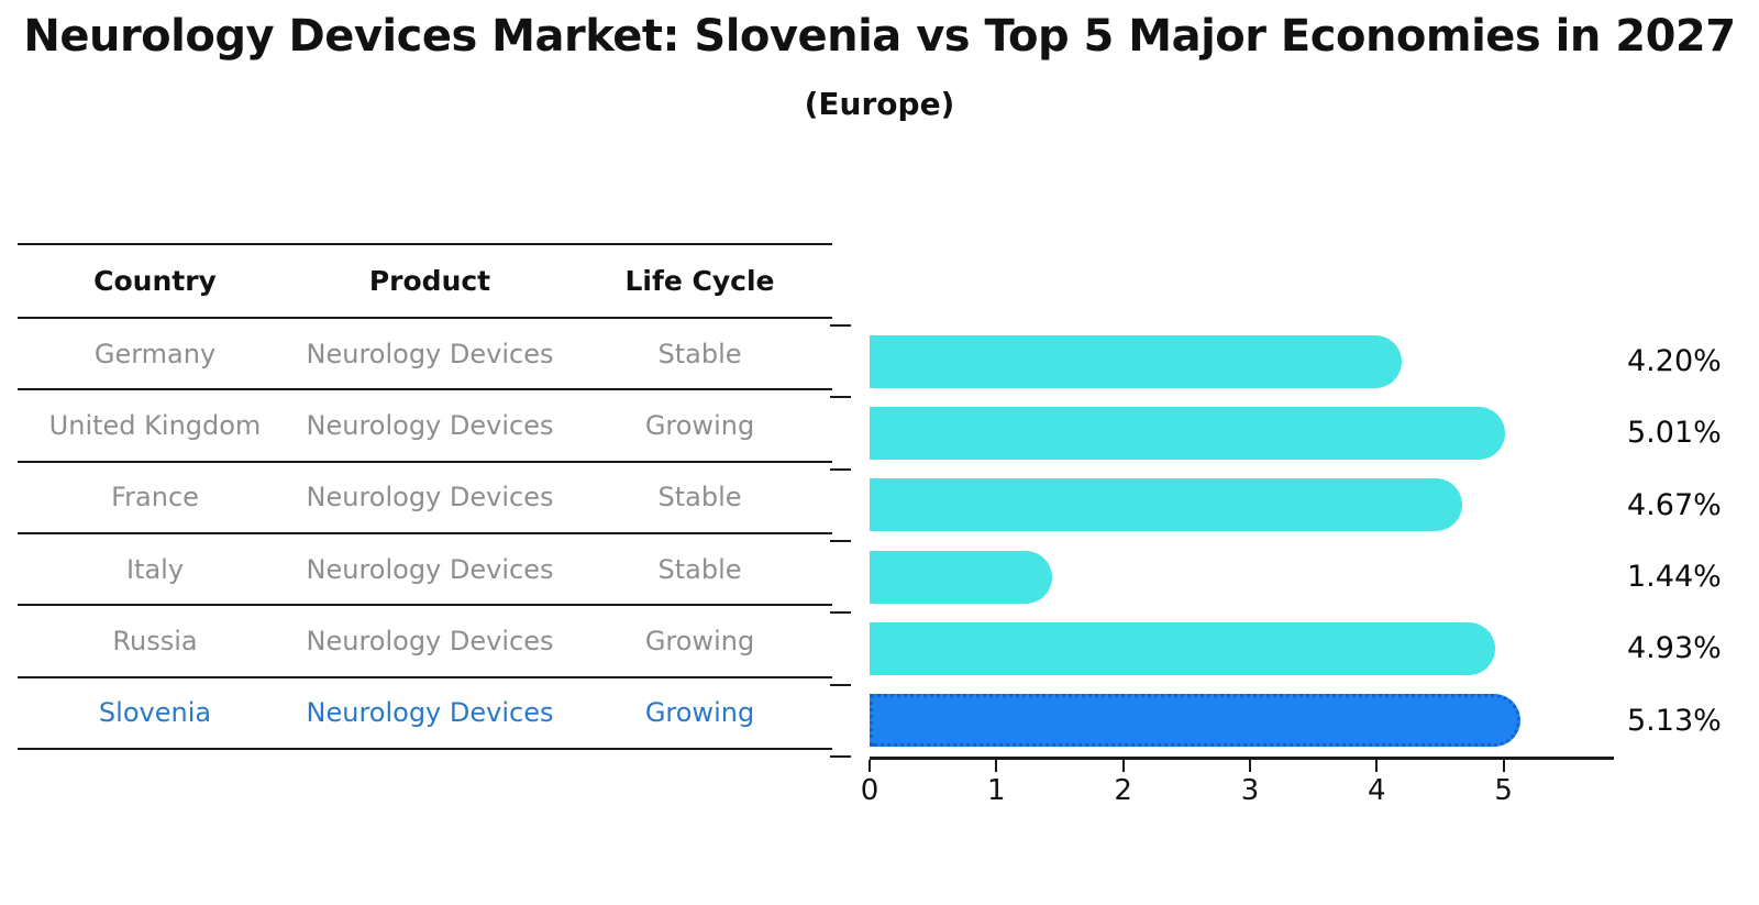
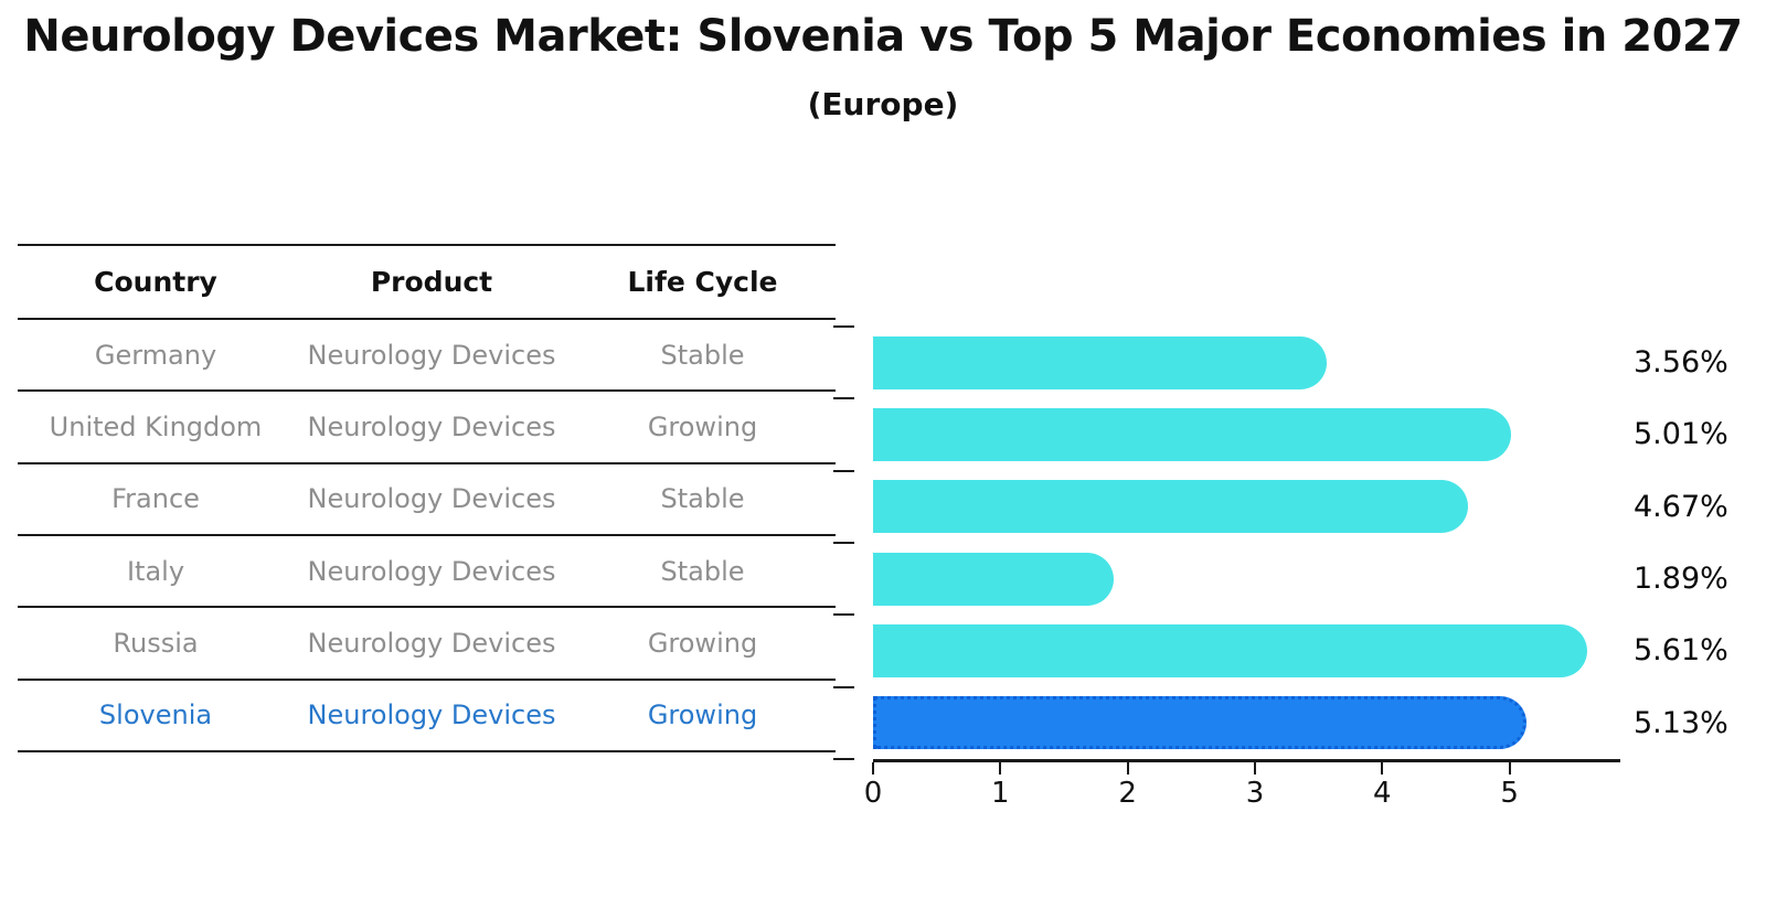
Germany: 4.20% -> 3.56%
Italy: 1.44% -> 1.89%
Russia: 4.93% -> 5.61%
